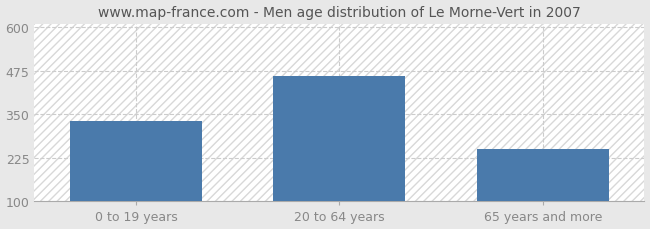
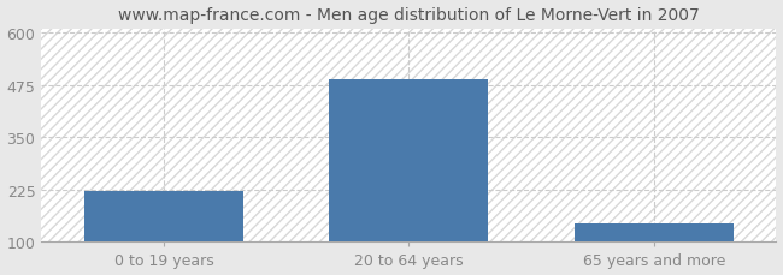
0 to 19 years: 330 -> 222
20 to 64 years: 460 -> 490
65 years and more: 250 -> 145
